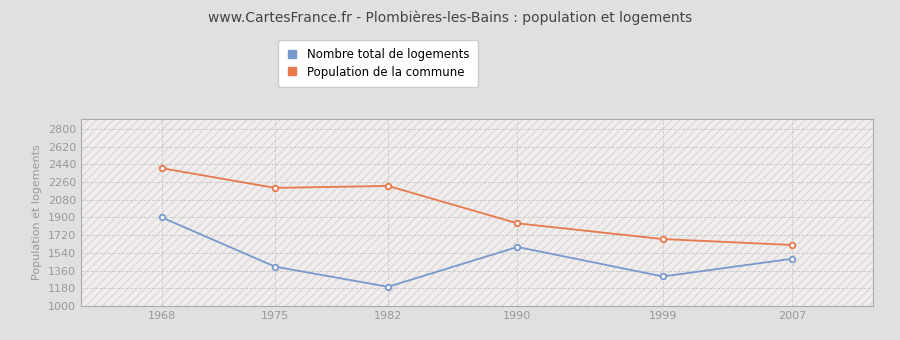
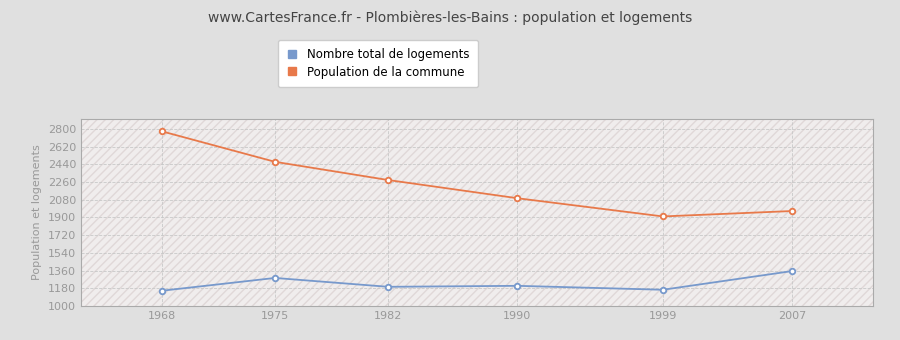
Nombre total de logements/1968: 1900 -> 1160
Population de la commune/1968: 2400 -> 2780
Nombre total de logements/1975: 1400 -> 1280
Population de la commune/1975: 2200 -> 2460
Population de la commune/1982: 2220 -> 2280
Nombre total de logements/1990: 1600 -> 1200
Population de la commune/1990: 1840 -> 2100
Nombre total de logements/1999: 1300 -> 1160
Population de la commune/1999: 1680 -> 1910
Nombre total de logements/2007: 1480 -> 1360
Population de la commune/2007: 1620 -> 1960
